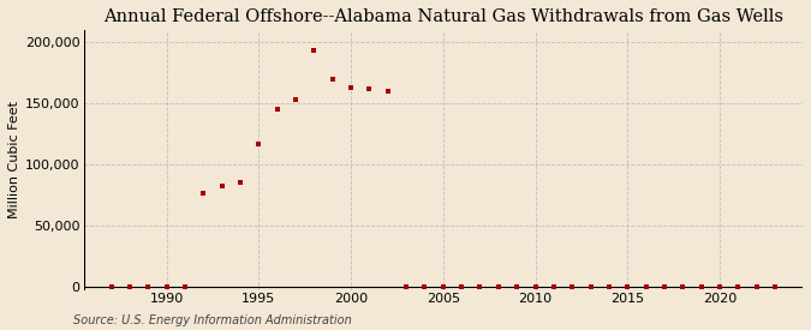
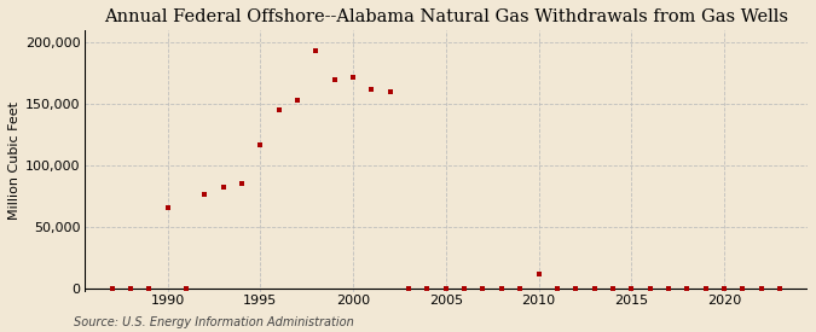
1990: 0 -> 66,000
2000: 163,000 -> 172,000
2010: 0 -> 12,000
